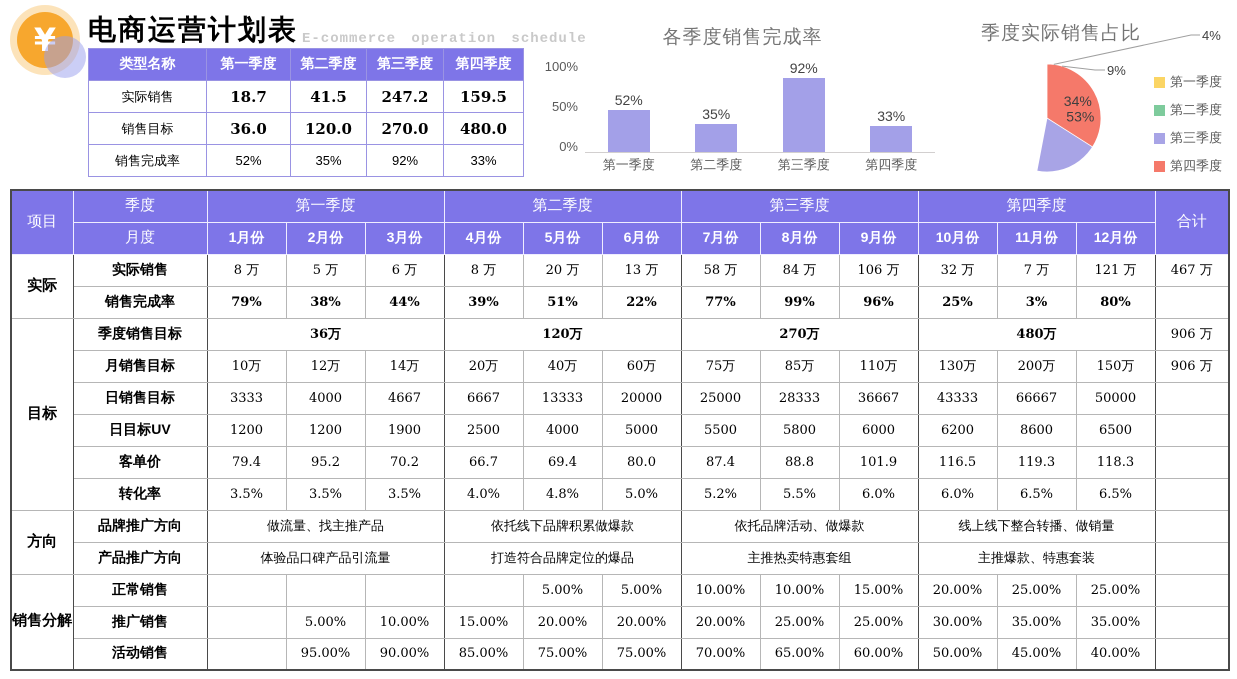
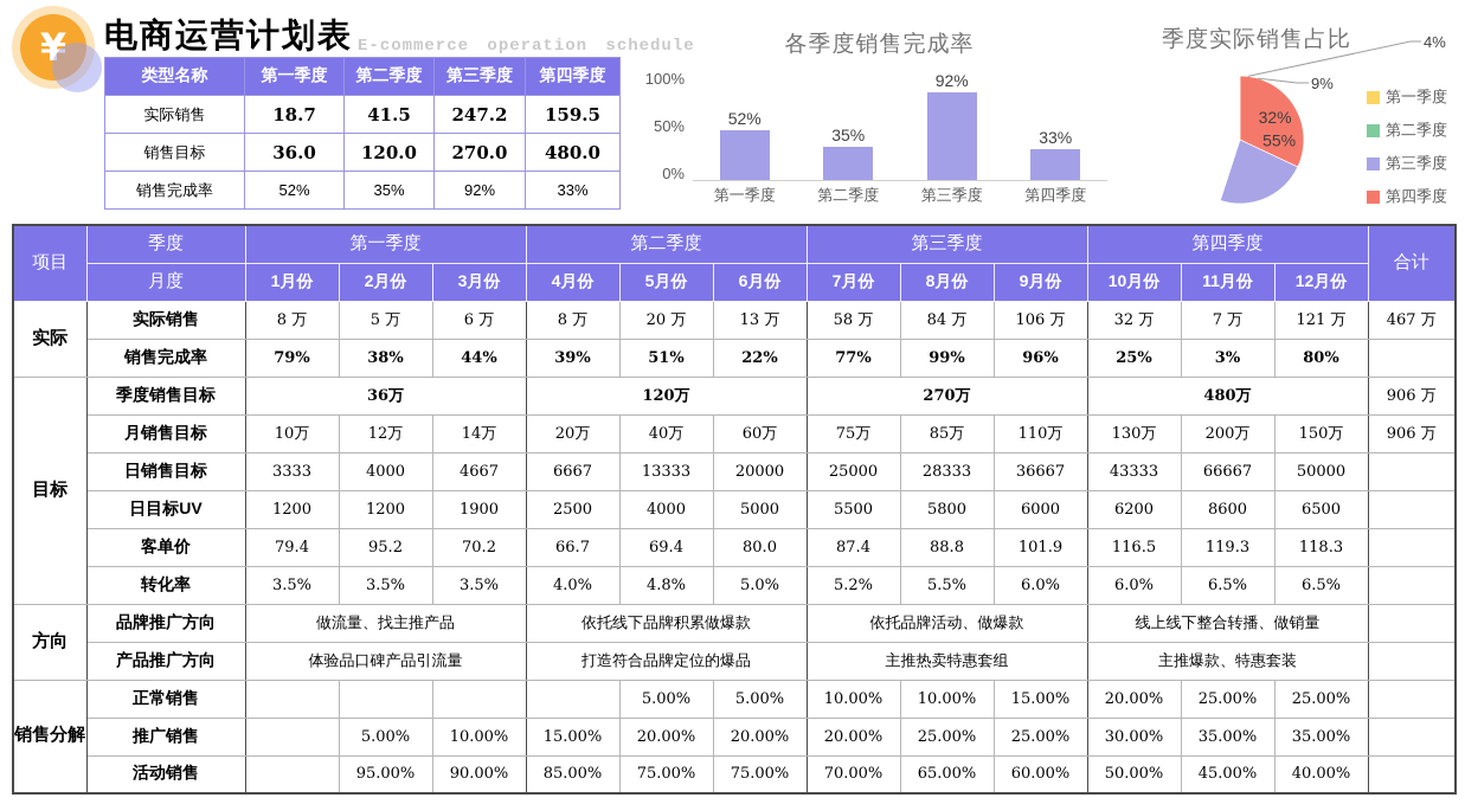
季度实际销售占比/第三季度: 53% -> 55%
季度实际销售占比/第四季度: 34% -> 32%
